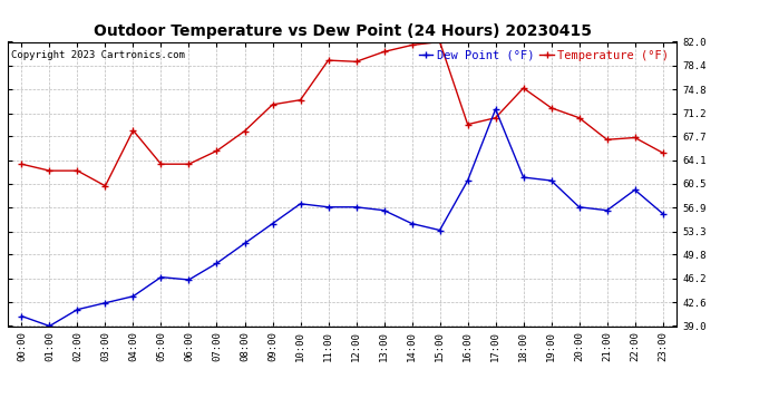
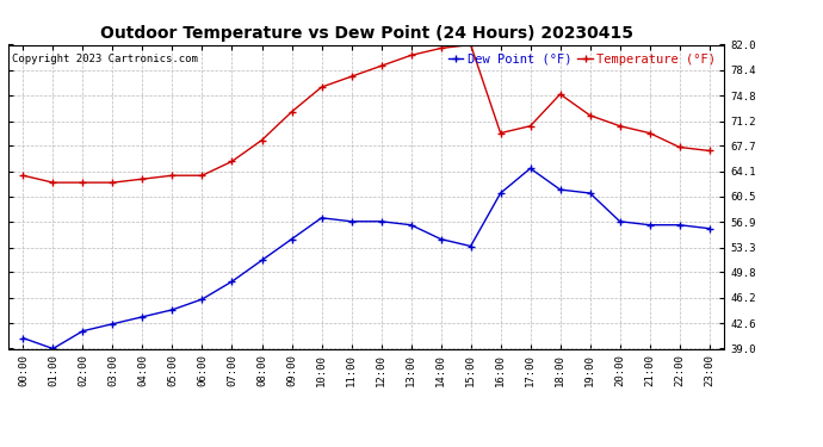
Temperature (°F)/03:00: 60.2 -> 62.5
Temperature (°F)/04:00: 68.6 -> 63.0
Dew Point (°F)/05:00: 46.4 -> 44.5
Temperature (°F)/10:00: 73.2 -> 76.0
Temperature (°F)/11:00: 79.2 -> 77.5
Dew Point (°F)/17:00: 71.8 -> 64.5
Temperature (°F)/21:00: 67.2 -> 69.5
Dew Point (°F)/22:00: 59.6 -> 56.5
Temperature (°F)/23:00: 65.2 -> 67.0
